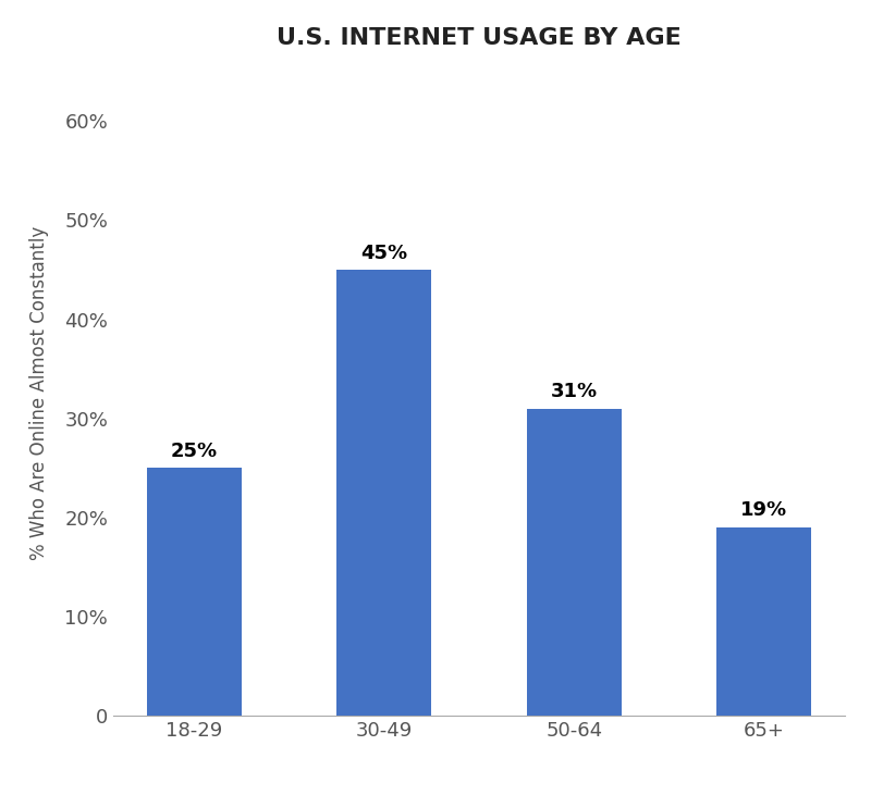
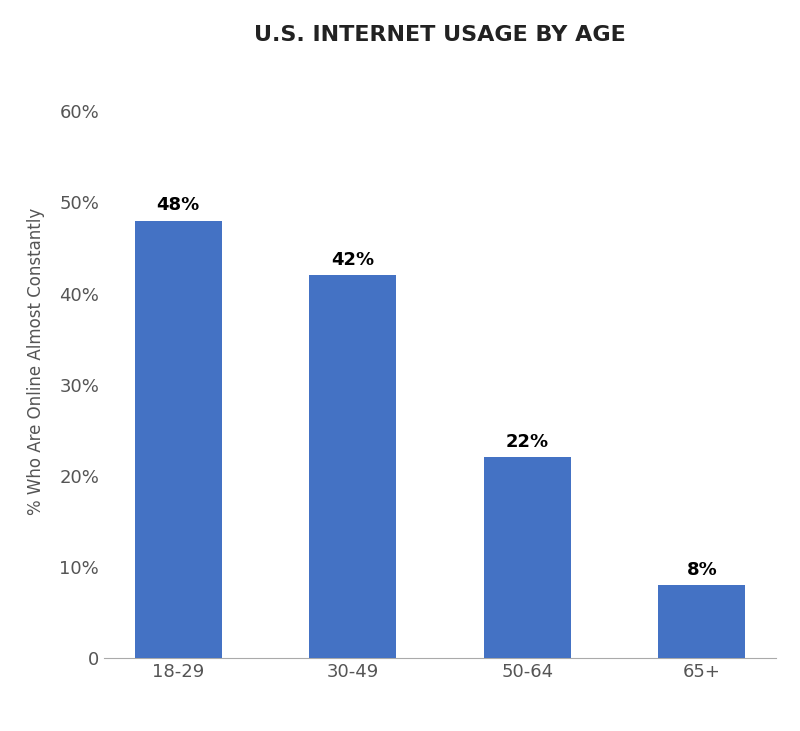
18-29: 25% -> 48%
30-49: 45% -> 42%
50-64: 31% -> 22%
65+: 19% -> 8%
